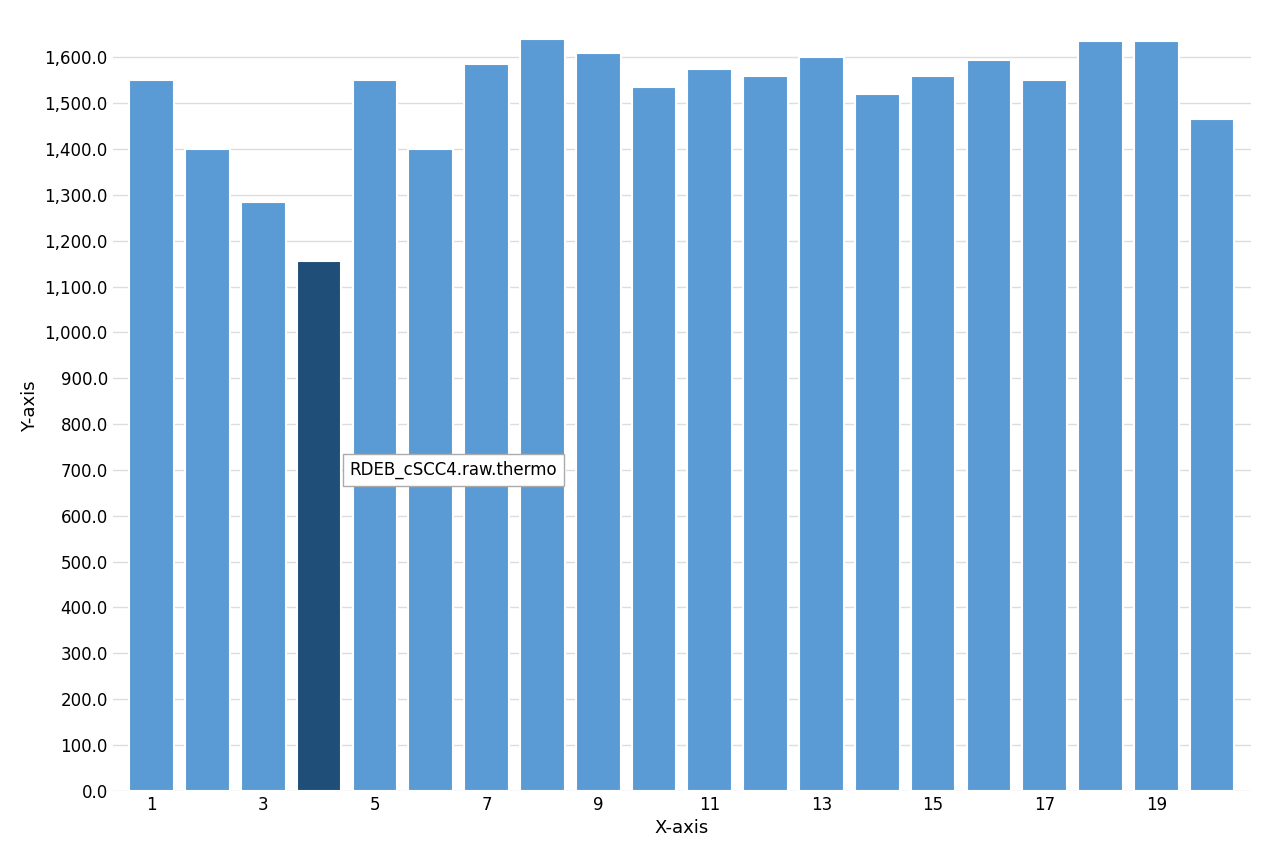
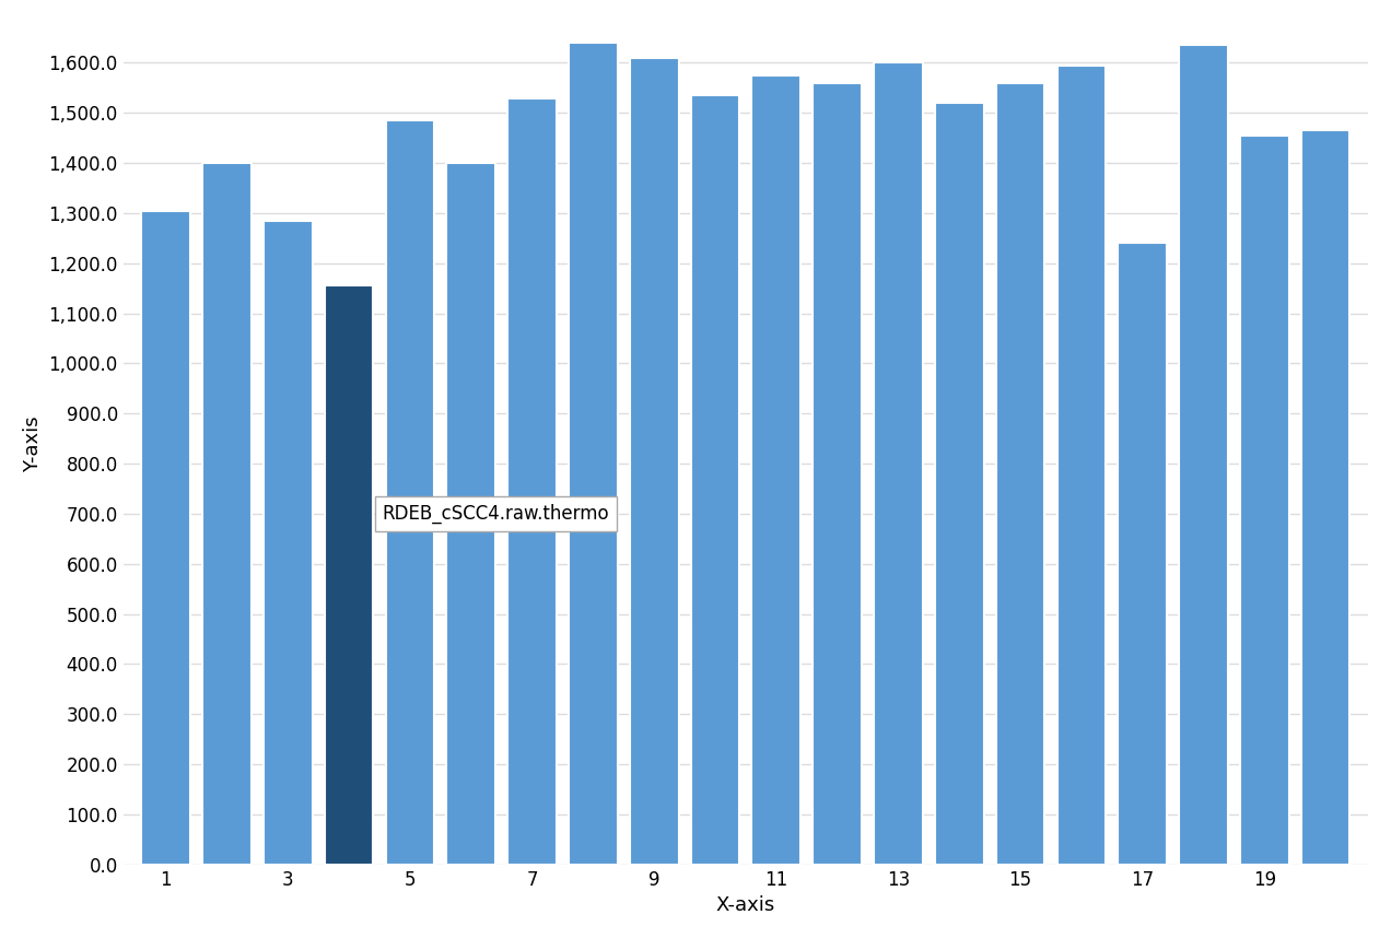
1: 1,550 -> 1,305
5: 1,550 -> 1,485
7: 1,585 -> 1,530
17: 1,550 -> 1,240
19: 1,635 -> 1,455
